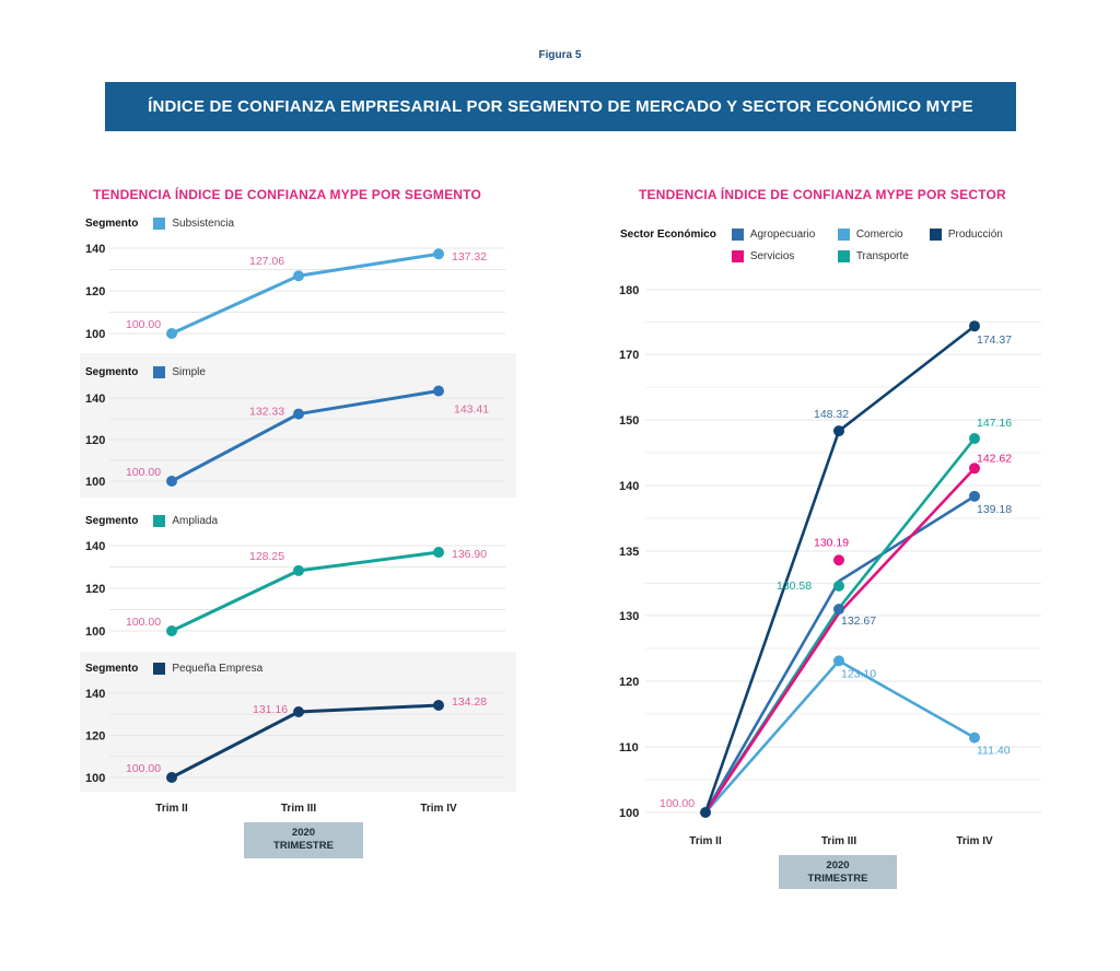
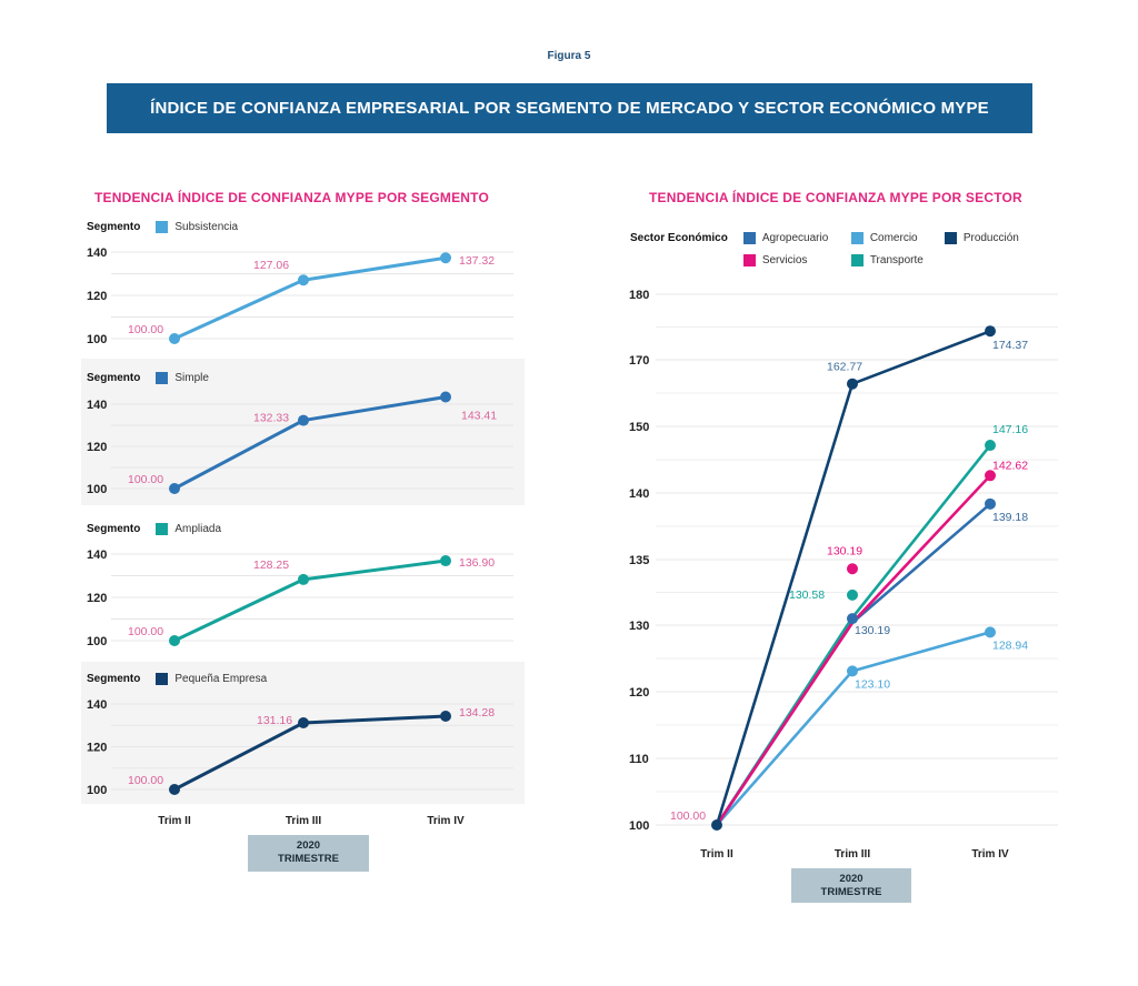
TENDENCIA ÍNDICE DE CONFIANZA MYPE POR SECTOR/Agropecuario/Trim III: 132.67 -> 130.19
TENDENCIA ÍNDICE DE CONFIANZA MYPE POR SECTOR/Producción/Trim III: 148.32 -> 162.77
TENDENCIA ÍNDICE DE CONFIANZA MYPE POR SECTOR/Comercio/Trim IV: 111.40 -> 128.94
